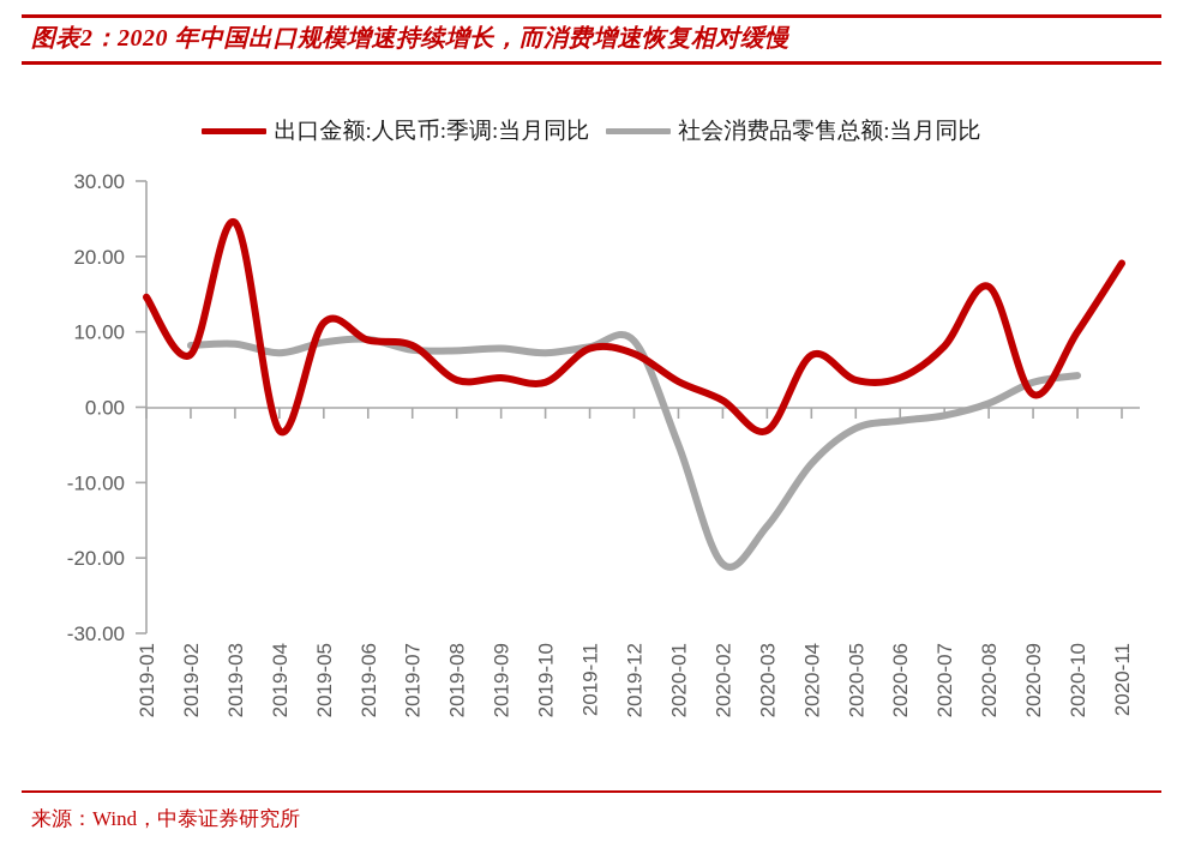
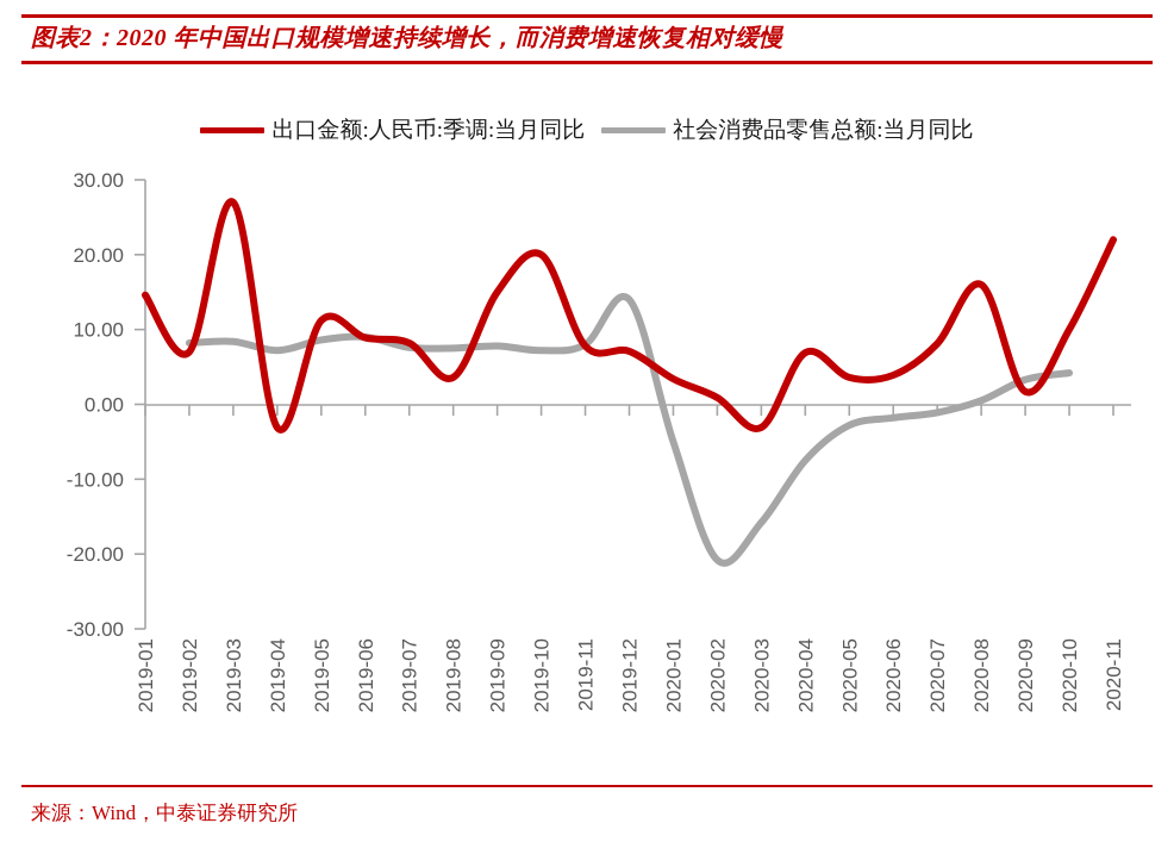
出口金额:人民币:季调:当月同比/2019-03: 24 -> 27
出口金额:人民币:季调:当月同比/2019-09: 4 -> 15
出口金额:人民币:季调:当月同比/2019-10: 3 -> 20
社会消费品零售总额:当月同比/2019-12: 9 -> 14
出口金额:人民币:季调:当月同比/2020-11: 19 -> 22
